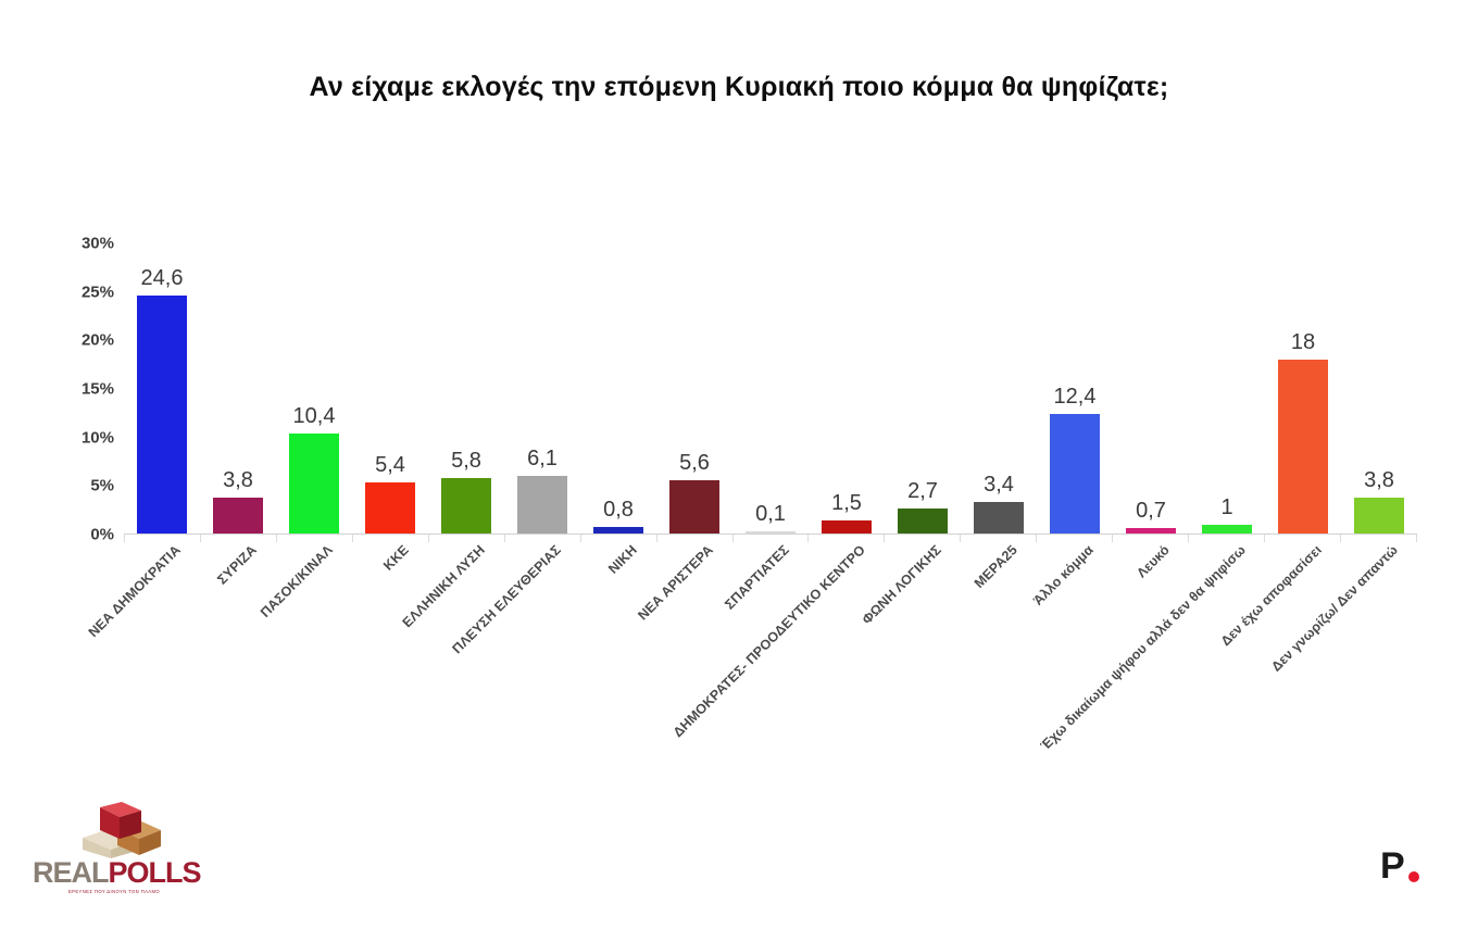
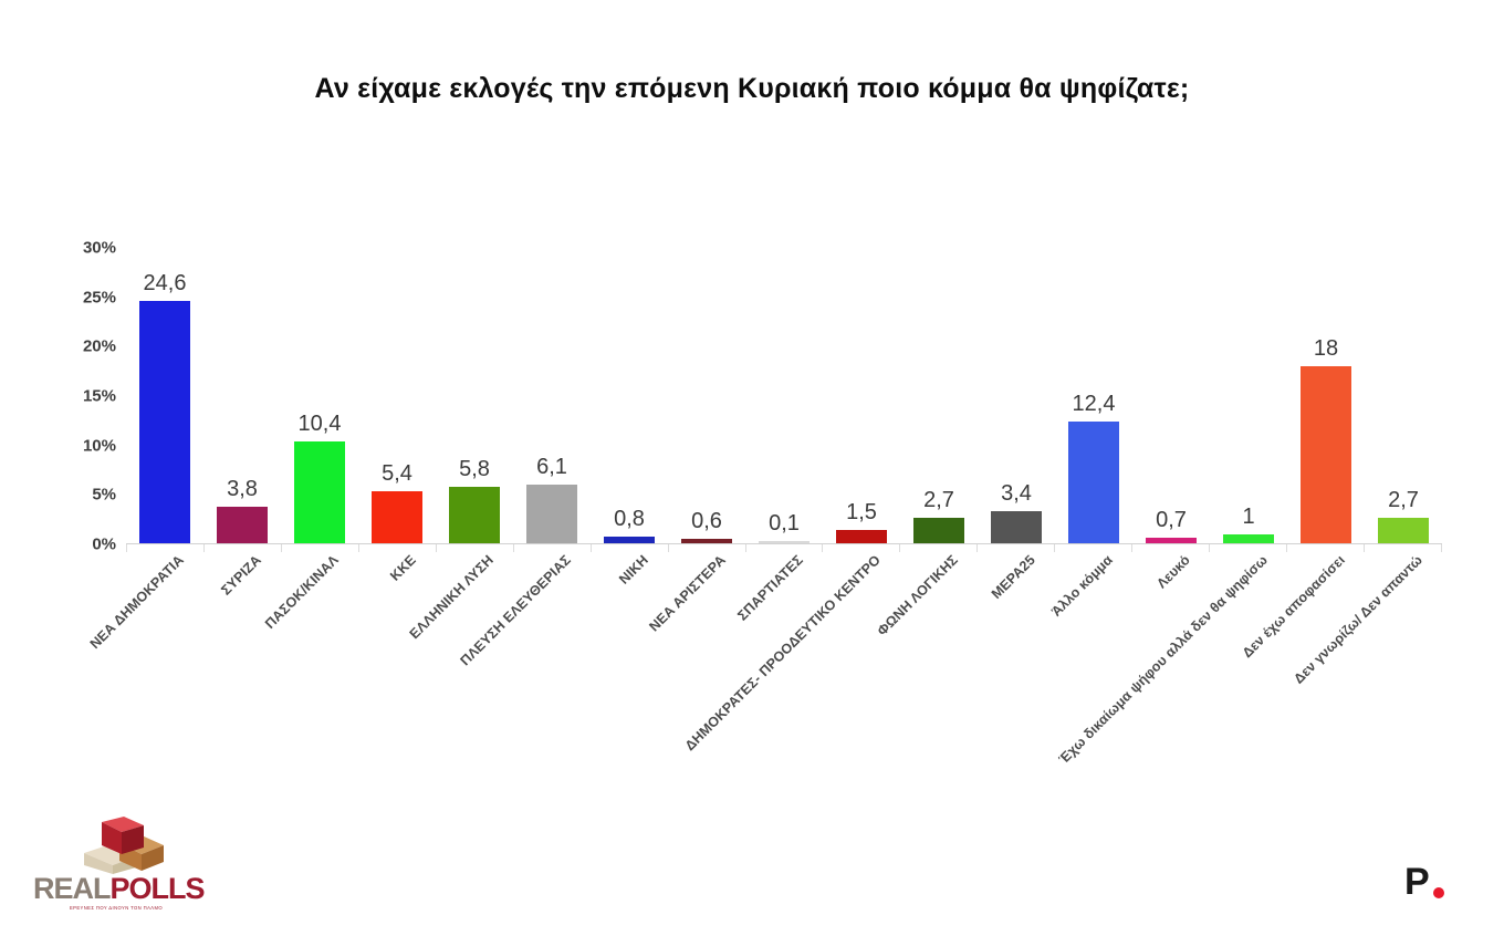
ΝΕΑ ΑΡΙΣΤΕΡΑ: 5,6 -> 0,6
Δεν γνωρίζω/ Δεν απαντώ: 3,8 -> 2,7
